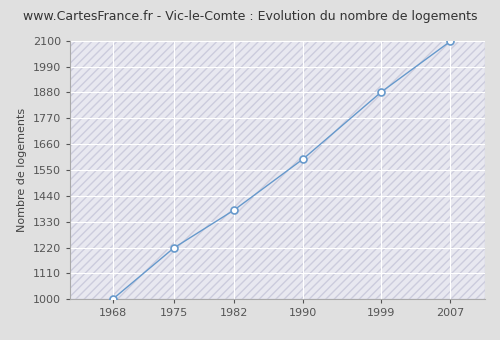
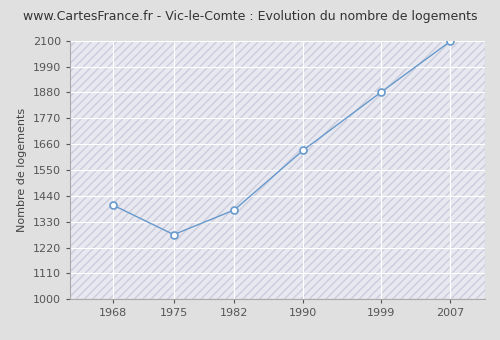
1968: 1002 -> 1400
1975: 1218 -> 1275
1990: 1598 -> 1635
